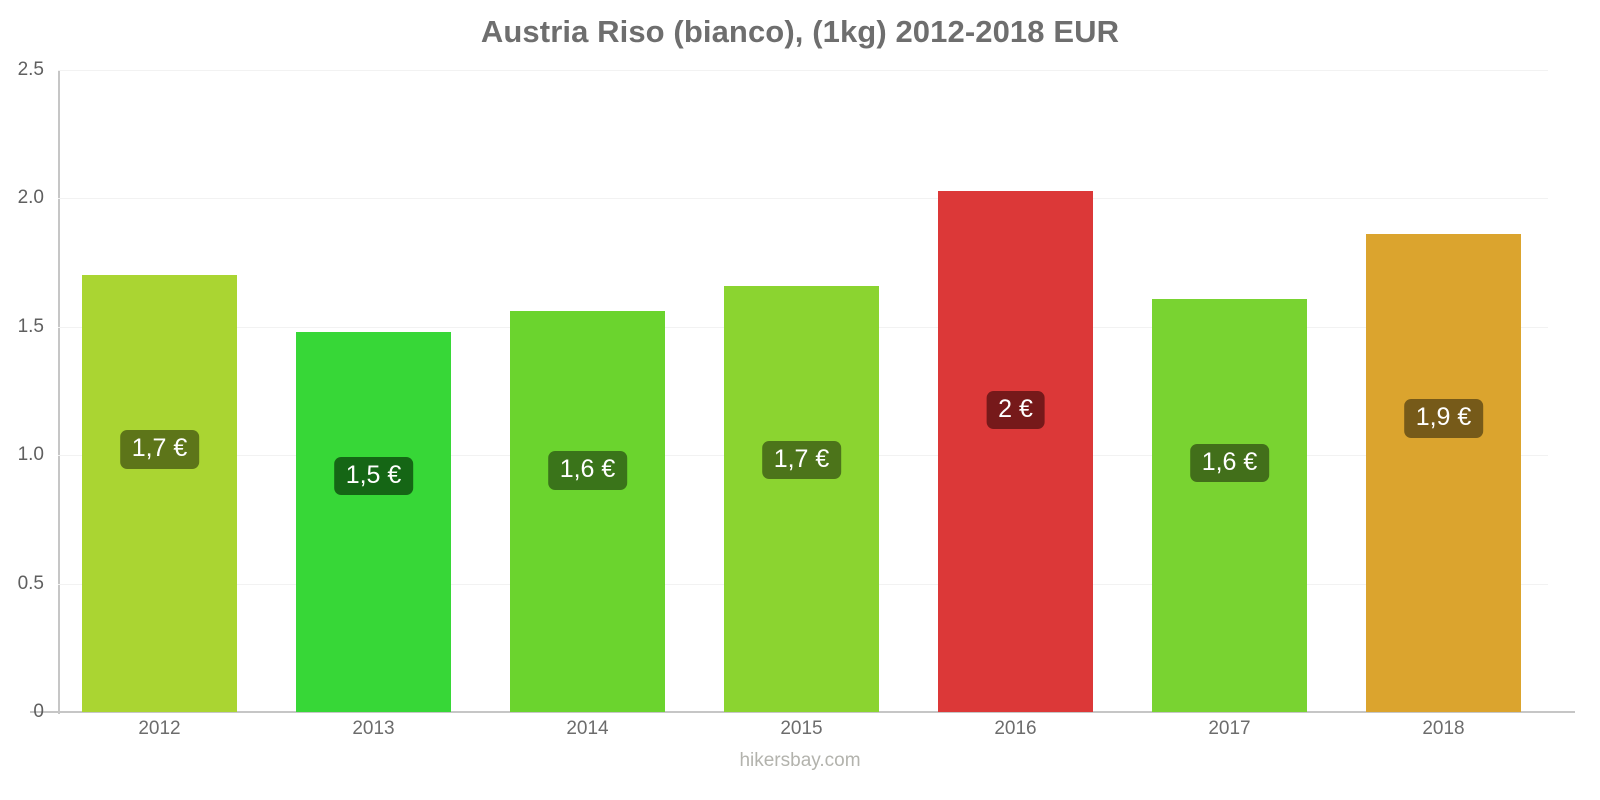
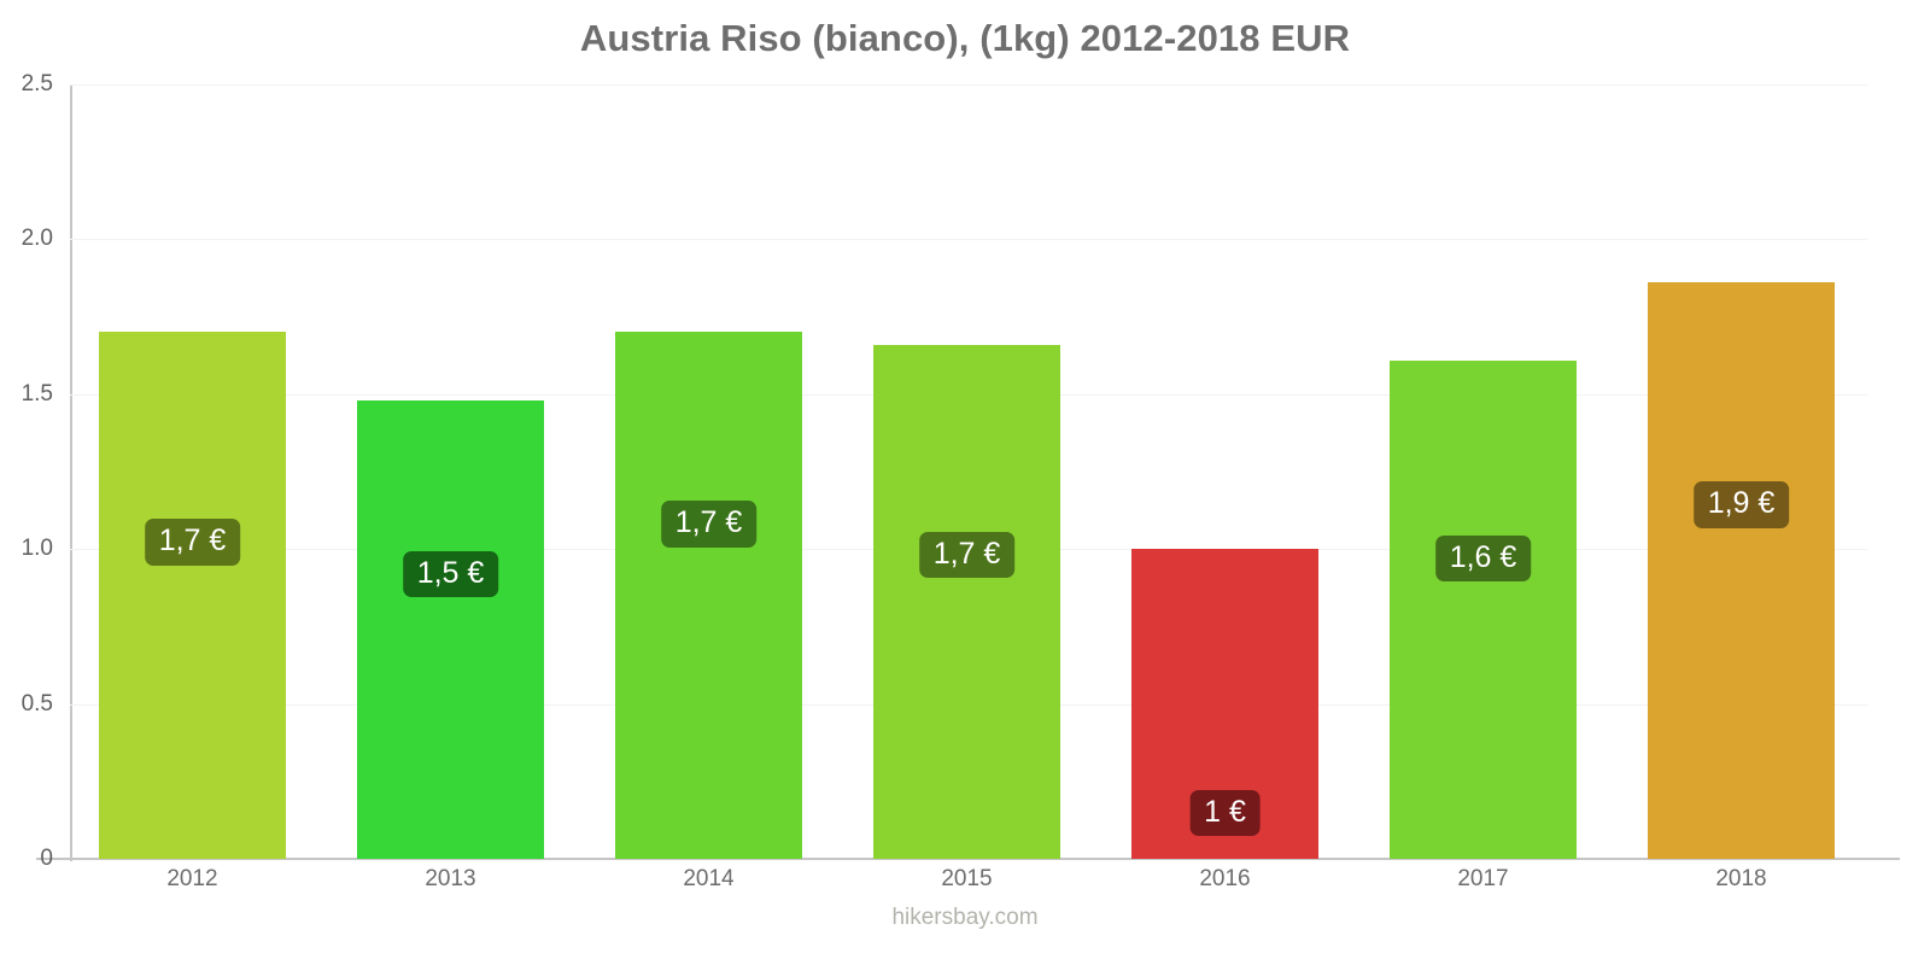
2014: 1,6 -> 1,7
2016: 2 -> 1
